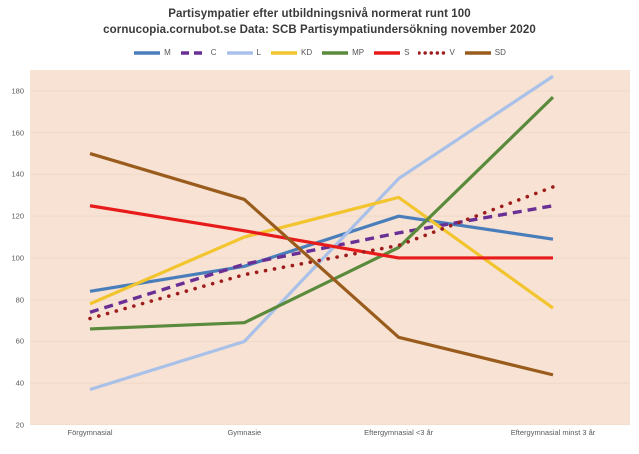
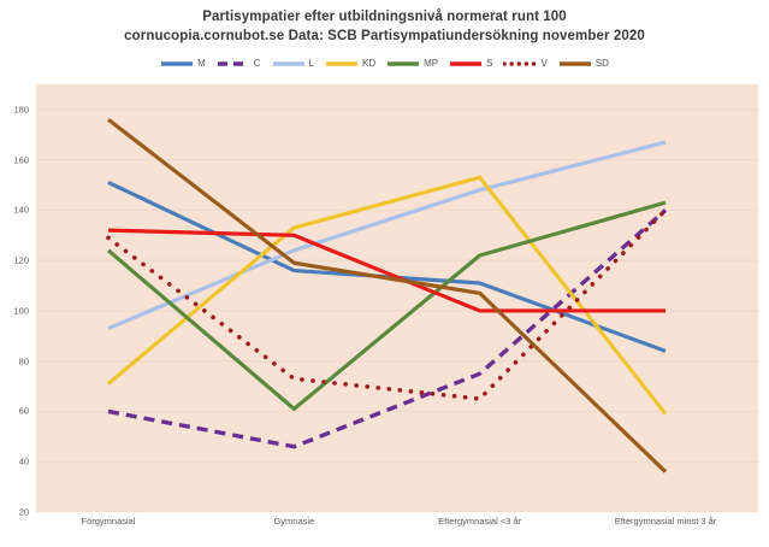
M/Förgymnasial: 84 -> 151
C/Förgymnasial: 74 -> 60
L/Förgymnasial: 37 -> 93
KD/Förgymnasial: 78 -> 71
MP/Förgymnasial: 66 -> 124
S/Förgymnasial: 125 -> 132
V/Förgymnasial: 71 -> 129
SD/Förgymnasial: 150 -> 176
M/Gymnasie: 96 -> 116
C/Gymnasie: 97 -> 46
L/Gymnasie: 60 -> 124
KD/Gymnasie: 110 -> 133
MP/Gymnasie: 69 -> 61
S/Gymnasie: 113 -> 130
V/Gymnasie: 92 -> 73
SD/Gymnasie: 128 -> 119
M/Eftergymnasial <3 år: 120 -> 111
C/Eftergymnasial <3 år: 112 -> 75
L/Eftergymnasial <3 år: 138 -> 148
KD/Eftergymnasial <3 år: 129 -> 153
MP/Eftergymnasial <3 år: 105 -> 122
V/Eftergymnasial <3 år: 106 -> 65
SD/Eftergymnasial <3 år: 62 -> 107
M/Eftergymnasial minst 3 år: 109 -> 84
C/Eftergymnasial minst 3 år: 125 -> 140
L/Eftergymnasial minst 3 år: 187 -> 167
KD/Eftergymnasial minst 3 år: 76 -> 59
MP/Eftergymnasial minst 3 år: 177 -> 143
V/Eftergymnasial minst 3 år: 134 -> 140
SD/Eftergymnasial minst 3 år: 44 -> 36
